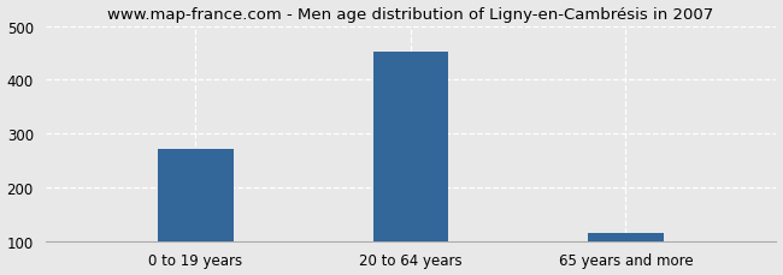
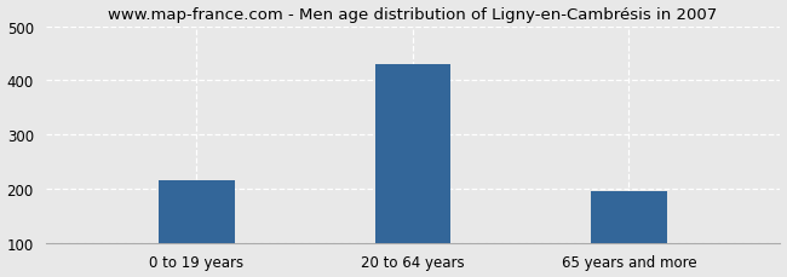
0 to 19 years: 272 -> 215
20 to 64 years: 452 -> 430
65 years and more: 114 -> 195
